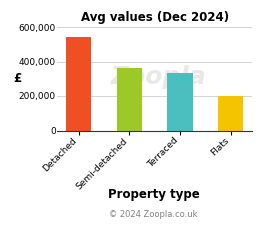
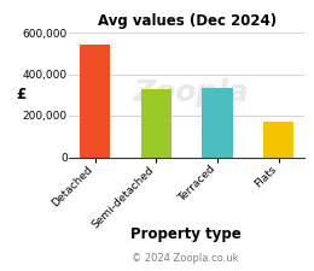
Semi-detached: 360,000 -> 330,000
Flats: 200,000 -> 170,000
